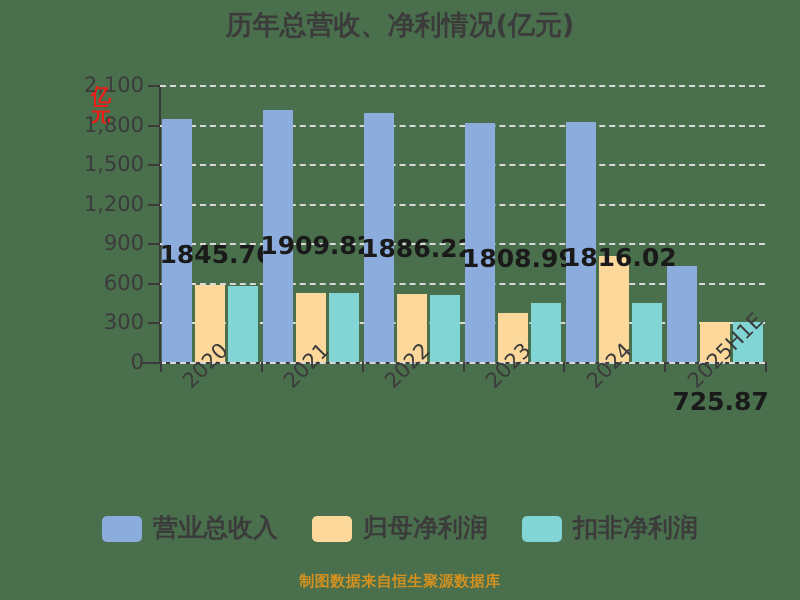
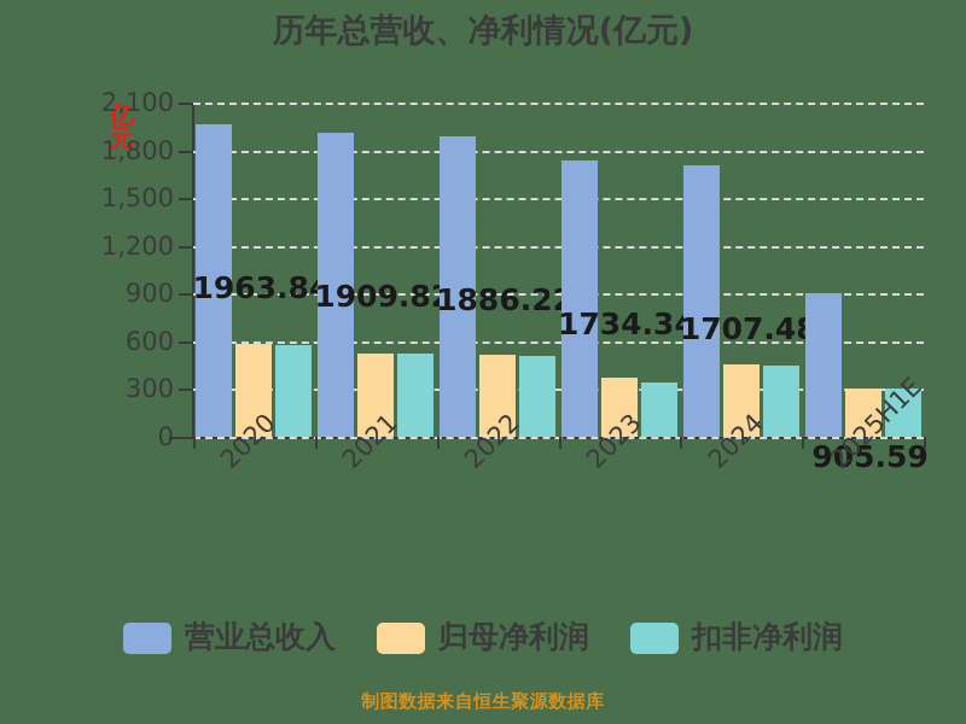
营业总收入/2020: 1845.76 -> 1963.84
营业总收入/2023: 1808.99 -> 1734.34
扣非净利润/2023: 450 -> 340
营业总收入/2024: 1816.02 -> 1707.48
归母净利润/2024: 800 -> 460
营业总收入/2025H1E: 725.87 -> 905.59
